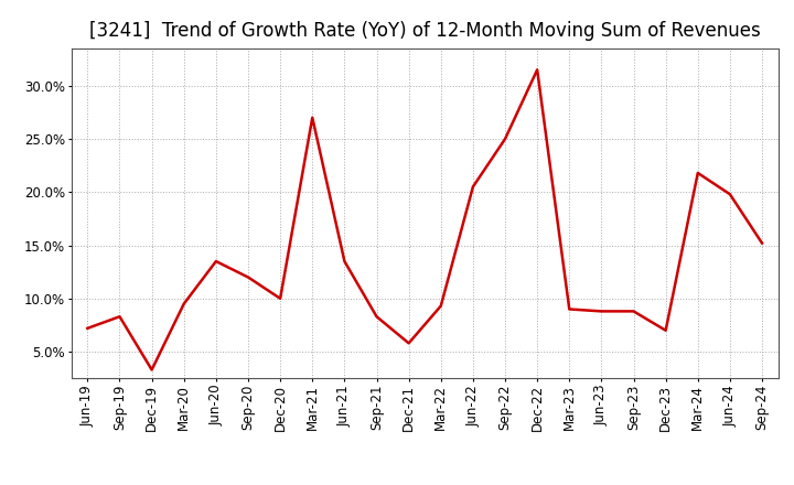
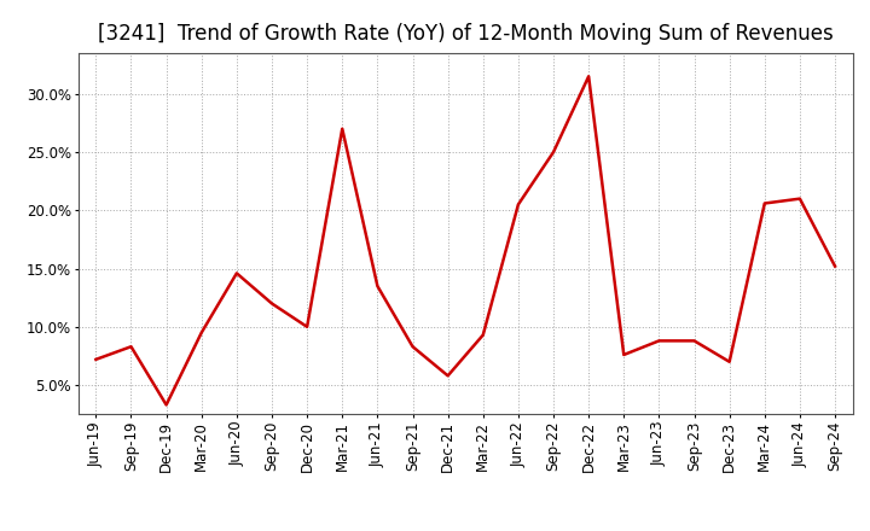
Jun-20: 13.5% -> 14.6%
Mar-23: 9.0% -> 7.6%
Mar-24: 21.8% -> 20.6%
Jun-24: 19.8% -> 21.0%
